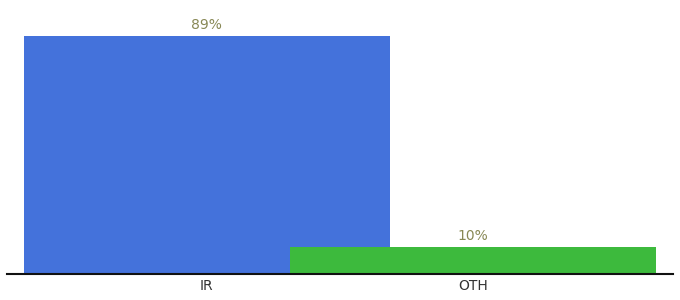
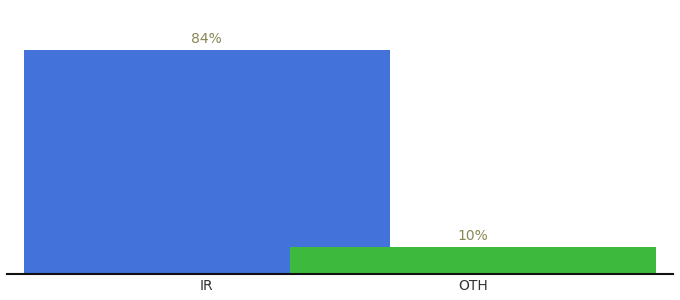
IR: 89% -> 84%
